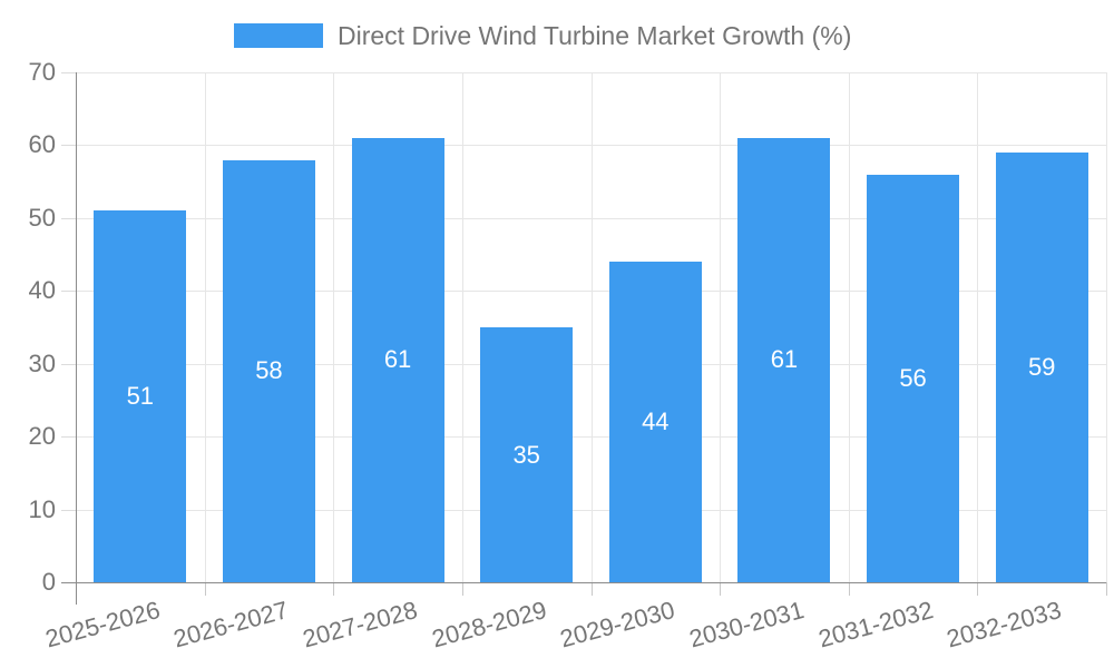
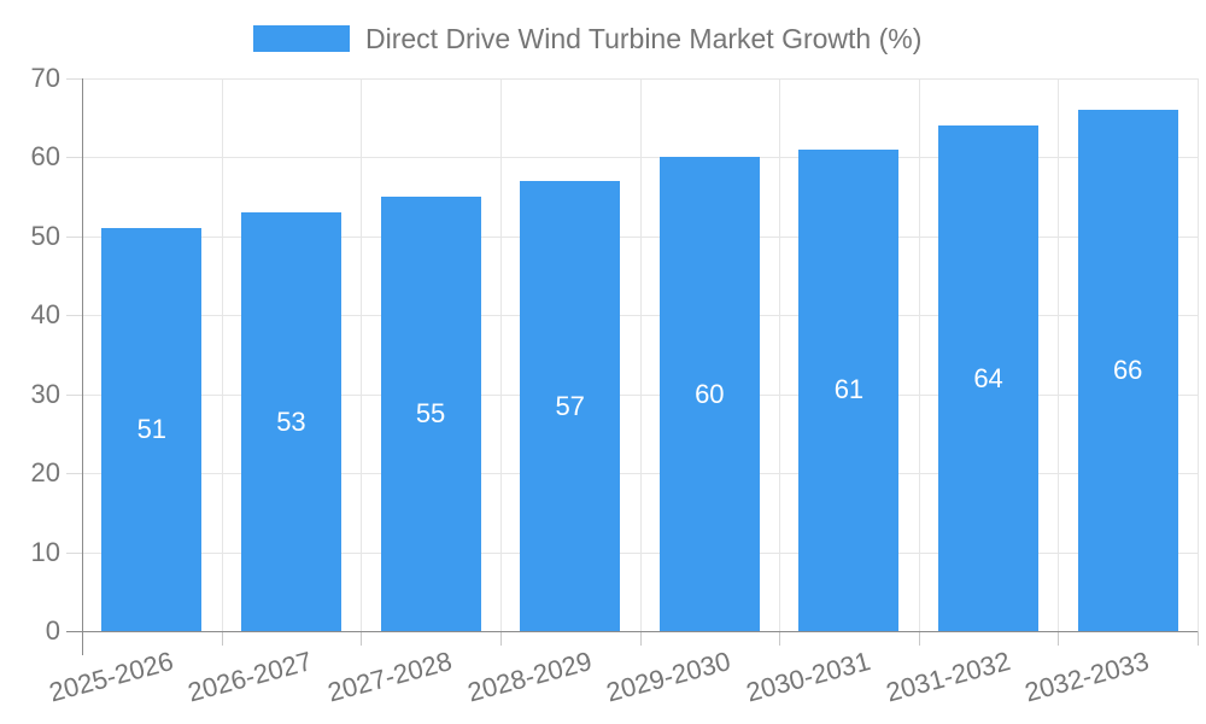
2026-2027: 58 -> 53
2027-2028: 61 -> 55
2028-2029: 35 -> 57
2029-2030: 44 -> 60
2031-2032: 56 -> 64
2032-2033: 59 -> 66
